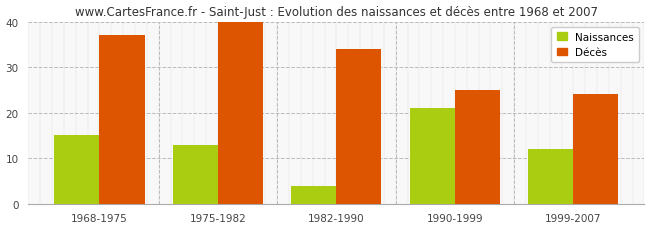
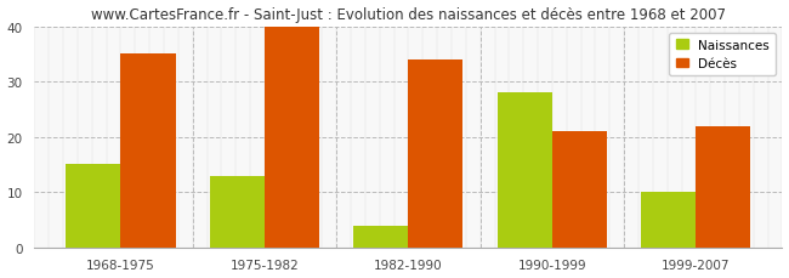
Décès/1968-1975: 37 -> 35
Naissances/1990-1999: 21 -> 28
Décès/1990-1999: 25 -> 21
Naissances/1999-2007: 12 -> 10
Décès/1999-2007: 24 -> 22
